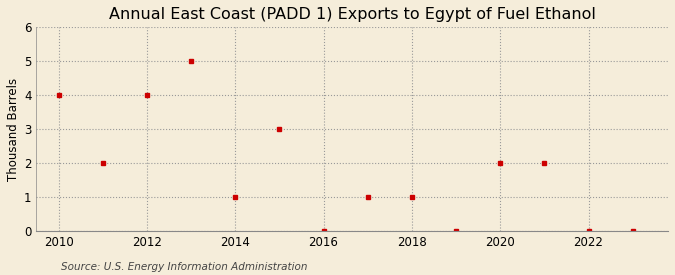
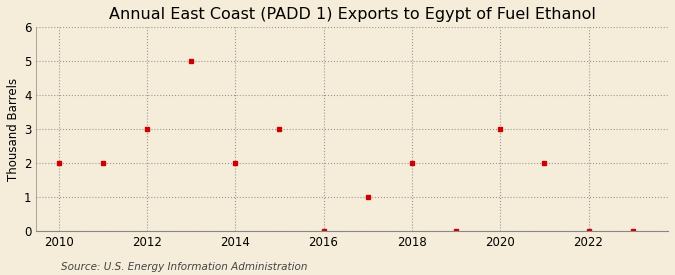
2010: 4 -> 2
2012: 4 -> 3
2014: 1 -> 2
2018: 1 -> 2
2020: 2 -> 3
